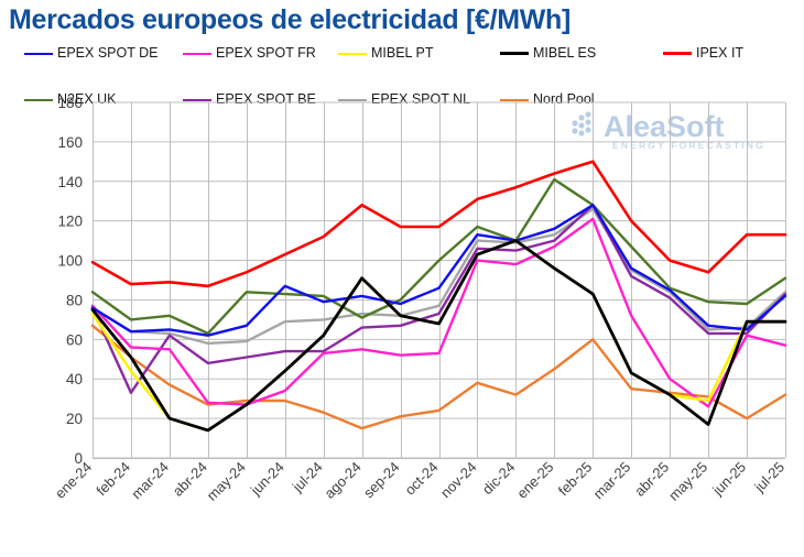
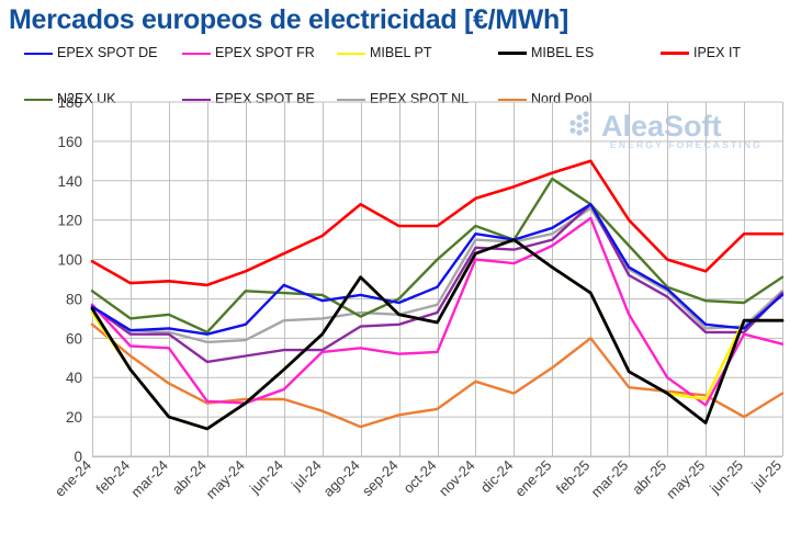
MIBEL ES/feb-24: 51 -> 44
EPEX SPOT BE/feb-24: 33 -> 62
